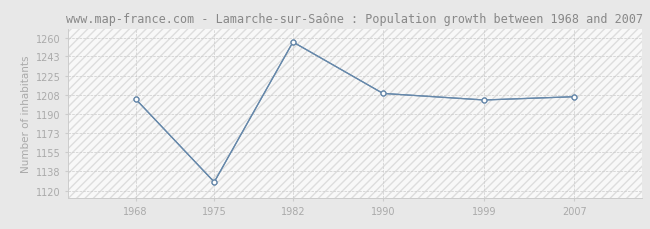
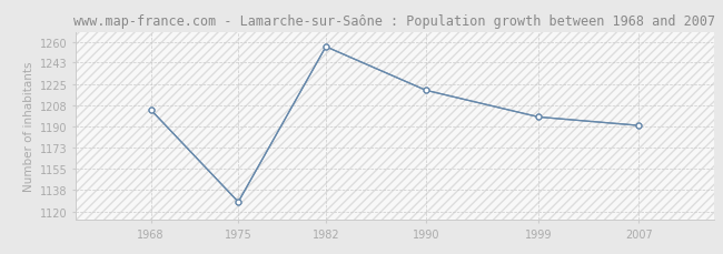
1990: 1209 -> 1220
1999: 1203 -> 1198
2007: 1206 -> 1191
